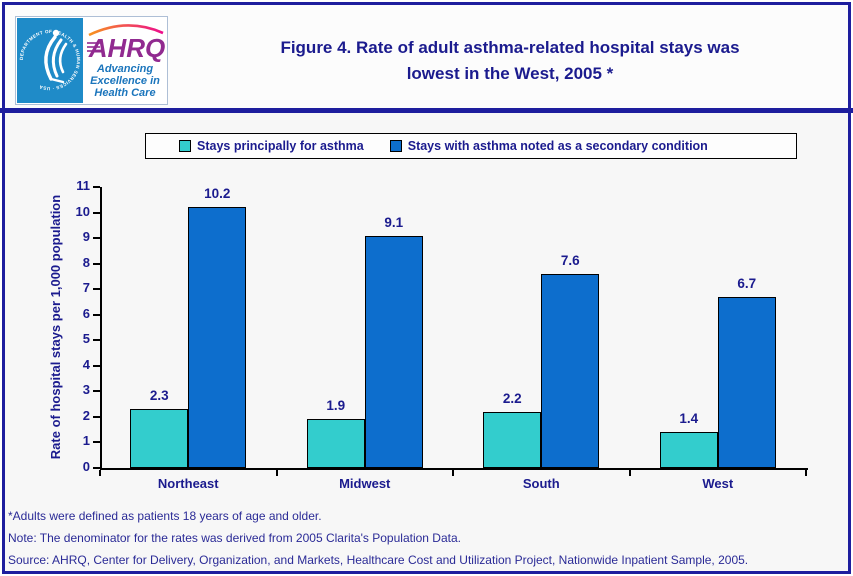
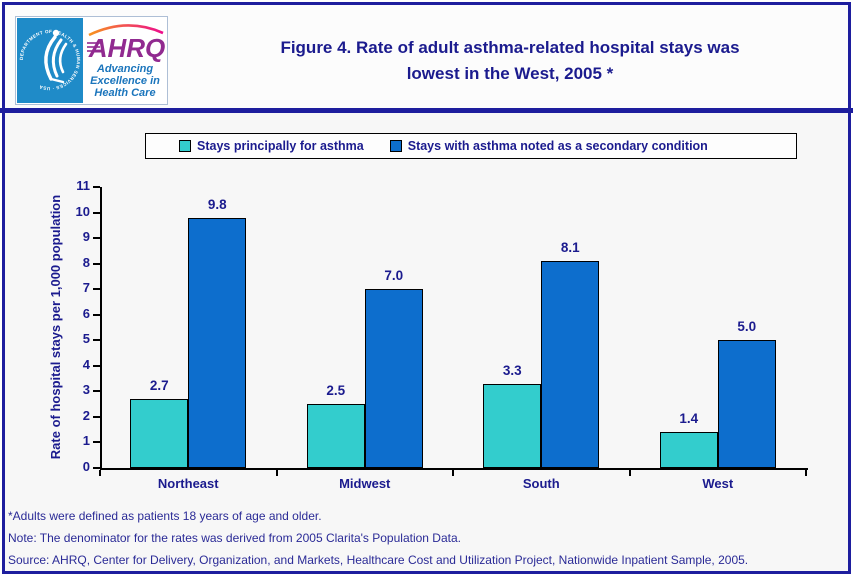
Stays principally for asthma/Northeast: 2.3 -> 2.7
Stays with asthma noted as a secondary condition/Northeast: 10.2 -> 9.8
Stays principally for asthma/Midwest: 1.9 -> 2.5
Stays with asthma noted as a secondary condition/Midwest: 9.1 -> 7.0
Stays principally for asthma/South: 2.2 -> 3.3
Stays with asthma noted as a secondary condition/South: 7.6 -> 8.1
Stays with asthma noted as a secondary condition/West: 6.7 -> 5.0
